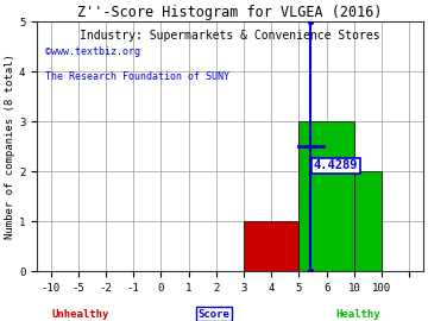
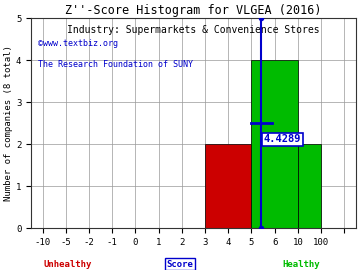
4: 1 -> 2
6: 3 -> 4
